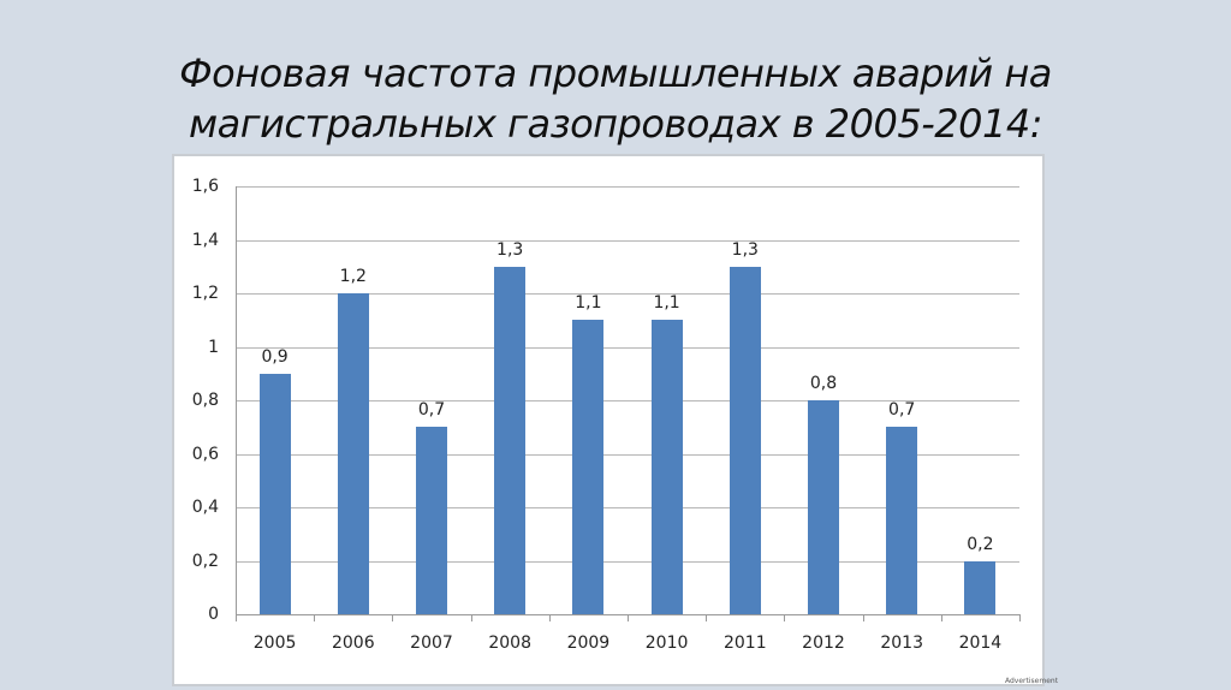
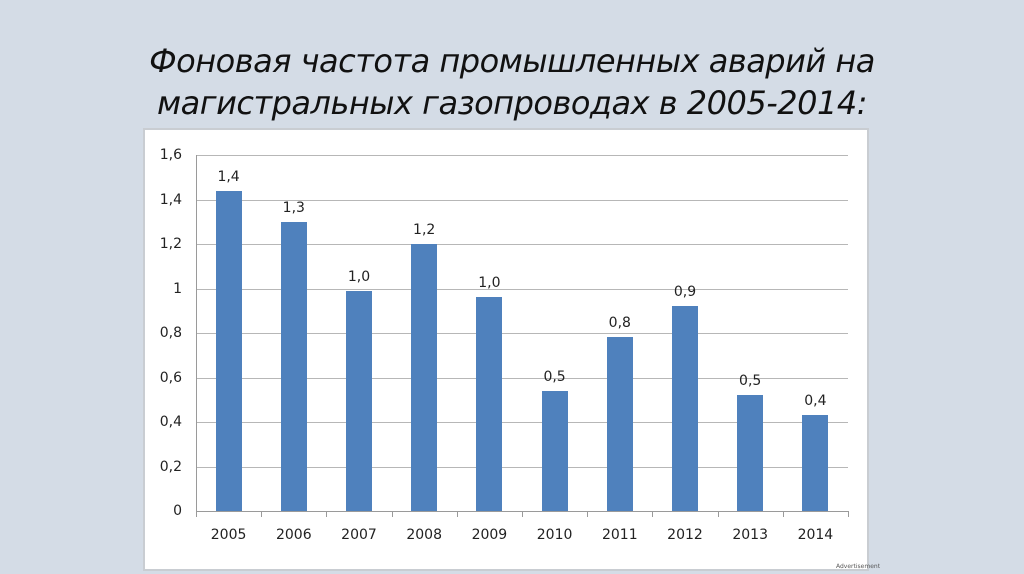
2005: 0,9 -> 1,4
2006: 1,2 -> 1,3
2007: 0,7 -> 1,0
2008: 1,3 -> 1,2
2009: 1,1 -> 1,0
2010: 1,1 -> 0,5
2011: 1,3 -> 0,8
2012: 0,8 -> 0,9
2013: 0,7 -> 0,5
2014: 0,2 -> 0,4
